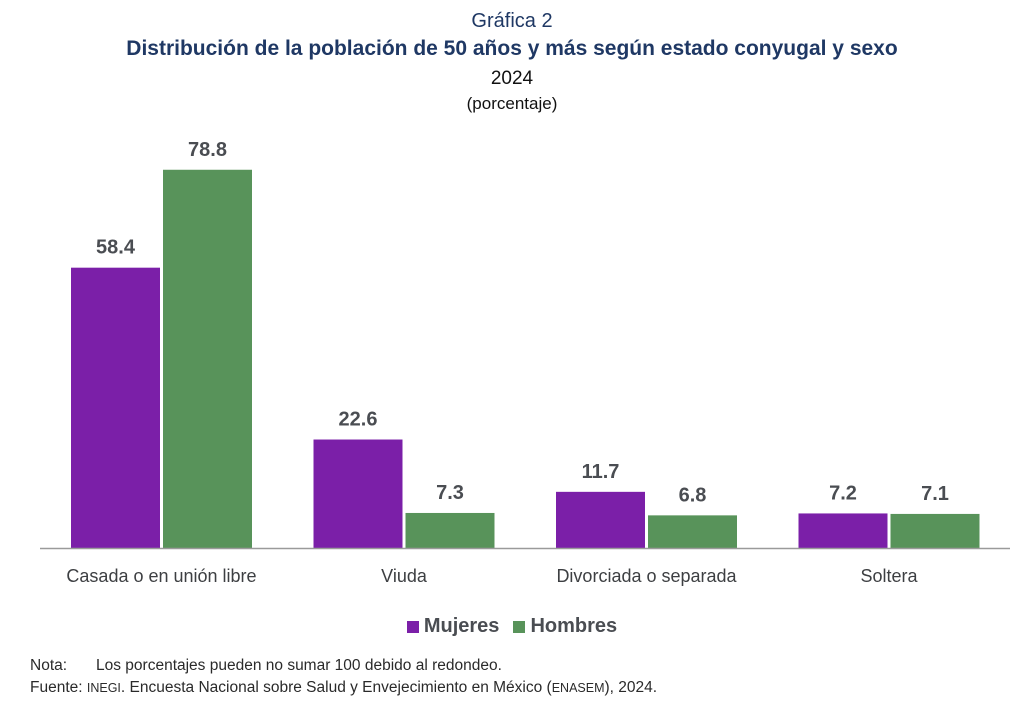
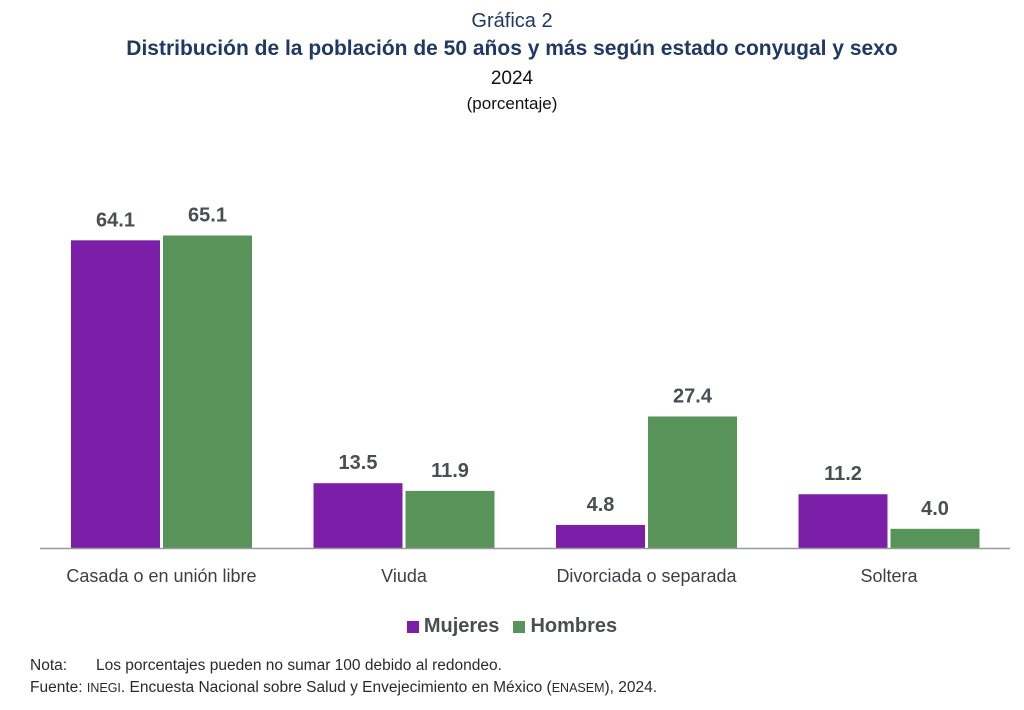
Mujeres/Casada o en unión libre: 58.4 -> 64.1
Hombres/Casada o en unión libre: 78.8 -> 65.1
Mujeres/Viuda: 22.6 -> 13.5
Hombres/Viuda: 7.3 -> 11.9
Mujeres/Divorciada o separada: 11.7 -> 4.8
Hombres/Divorciada o separada: 6.8 -> 27.4
Mujeres/Soltera: 7.2 -> 11.2
Hombres/Soltera: 7.1 -> 4.0
